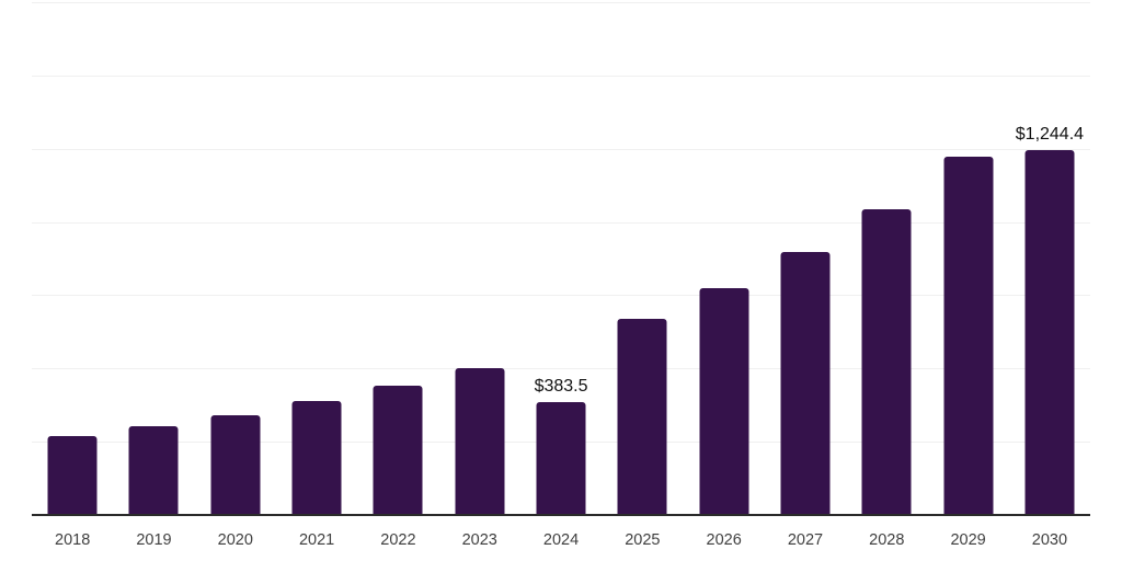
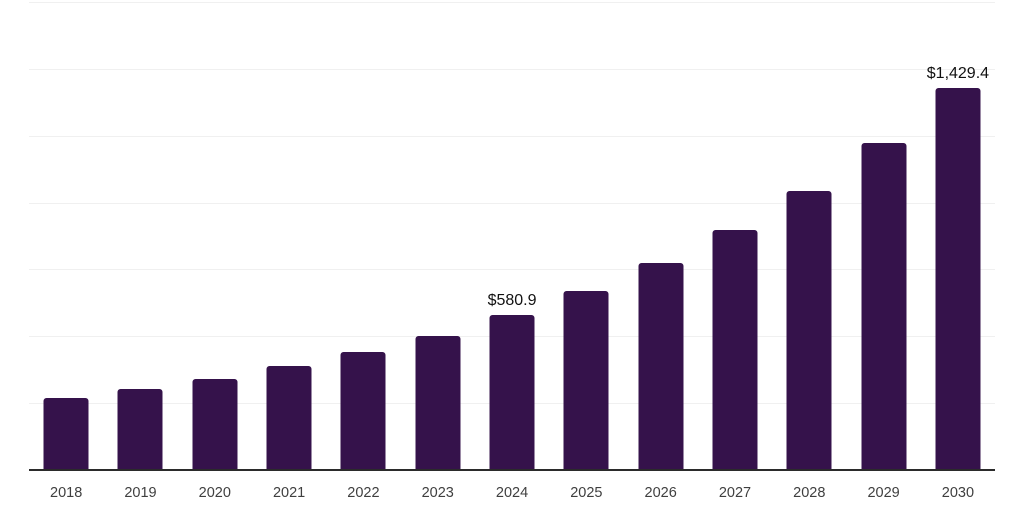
2024: $383.5 -> $580.9
2030: $1,244.4 -> $1,429.4
